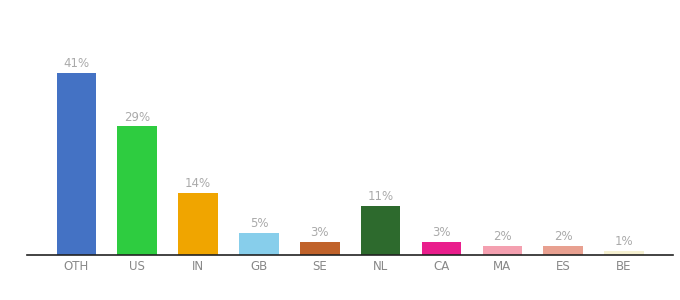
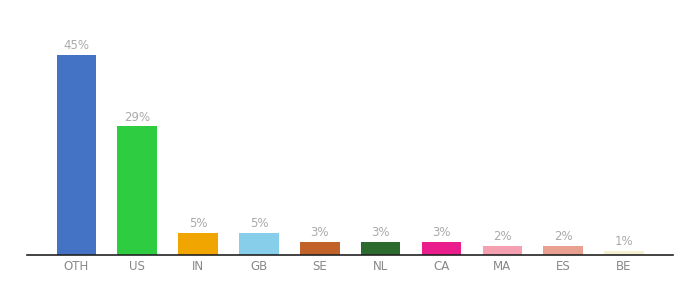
OTH: 41% -> 45%
IN: 14% -> 5%
NL: 11% -> 3%
